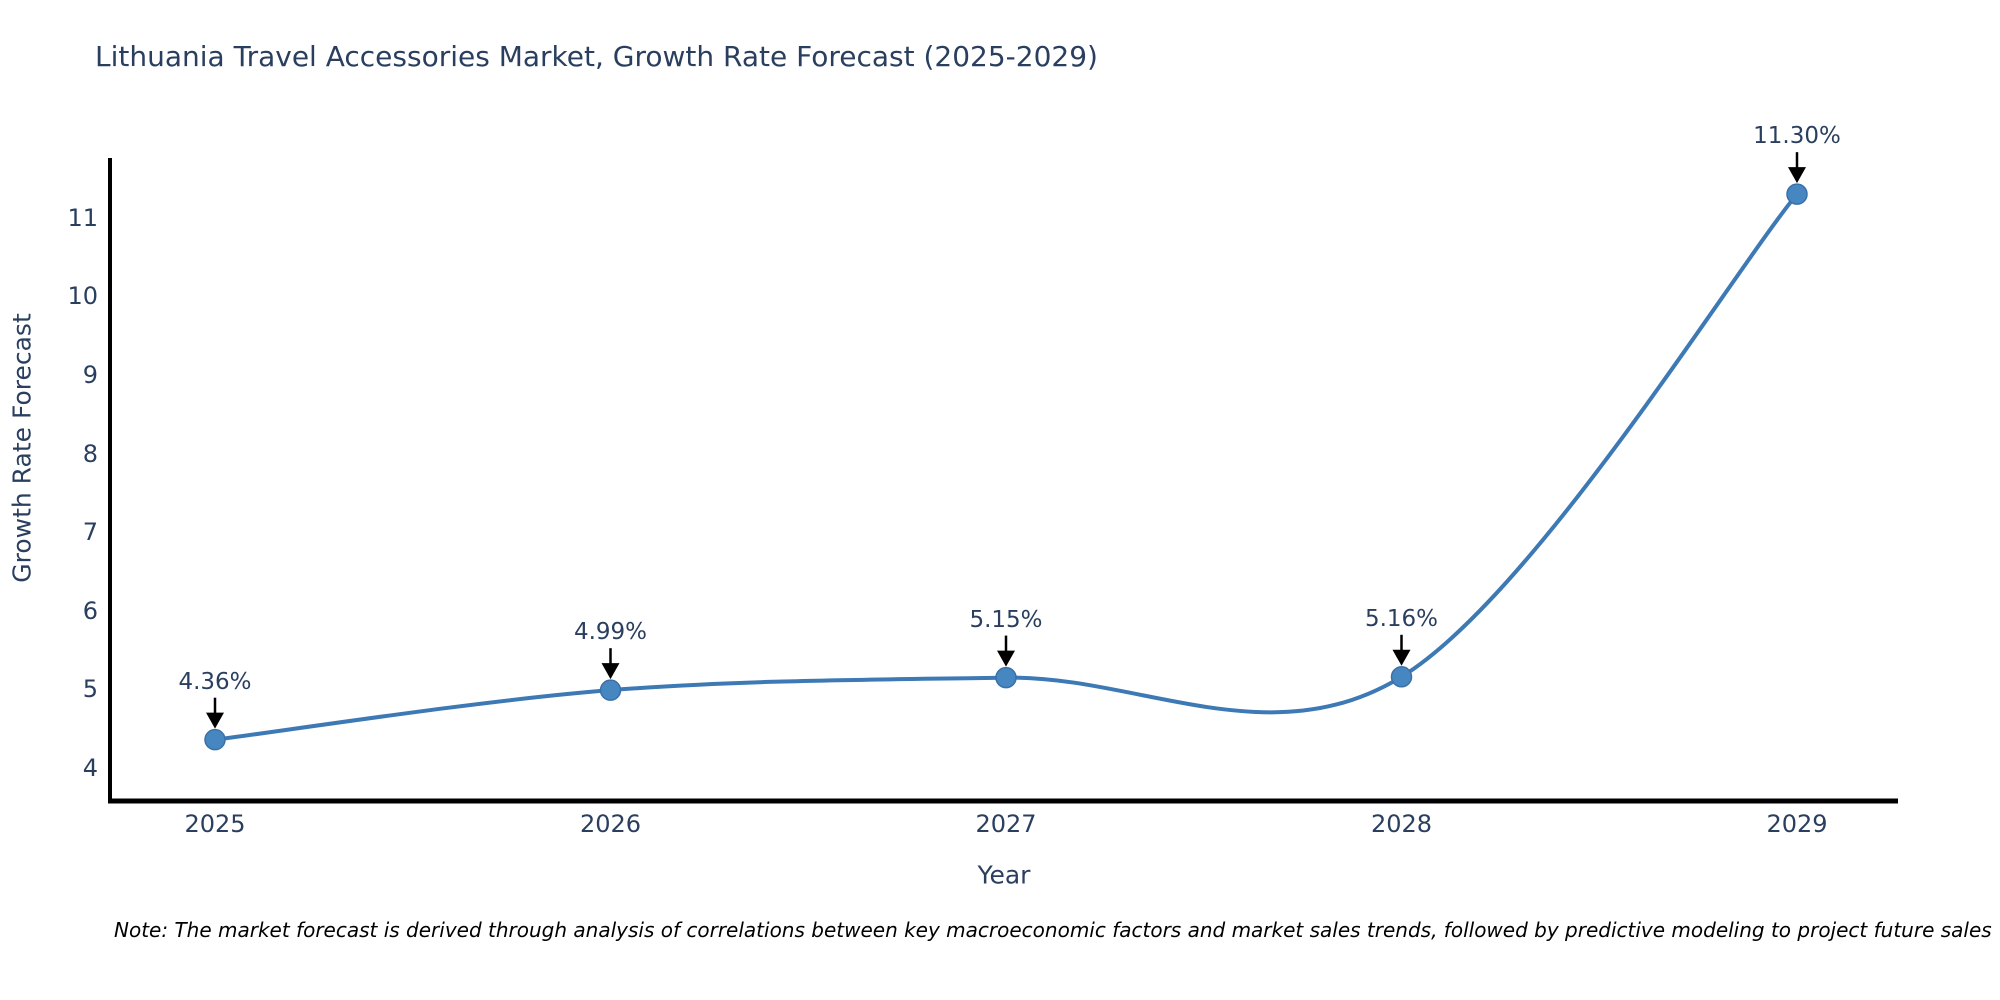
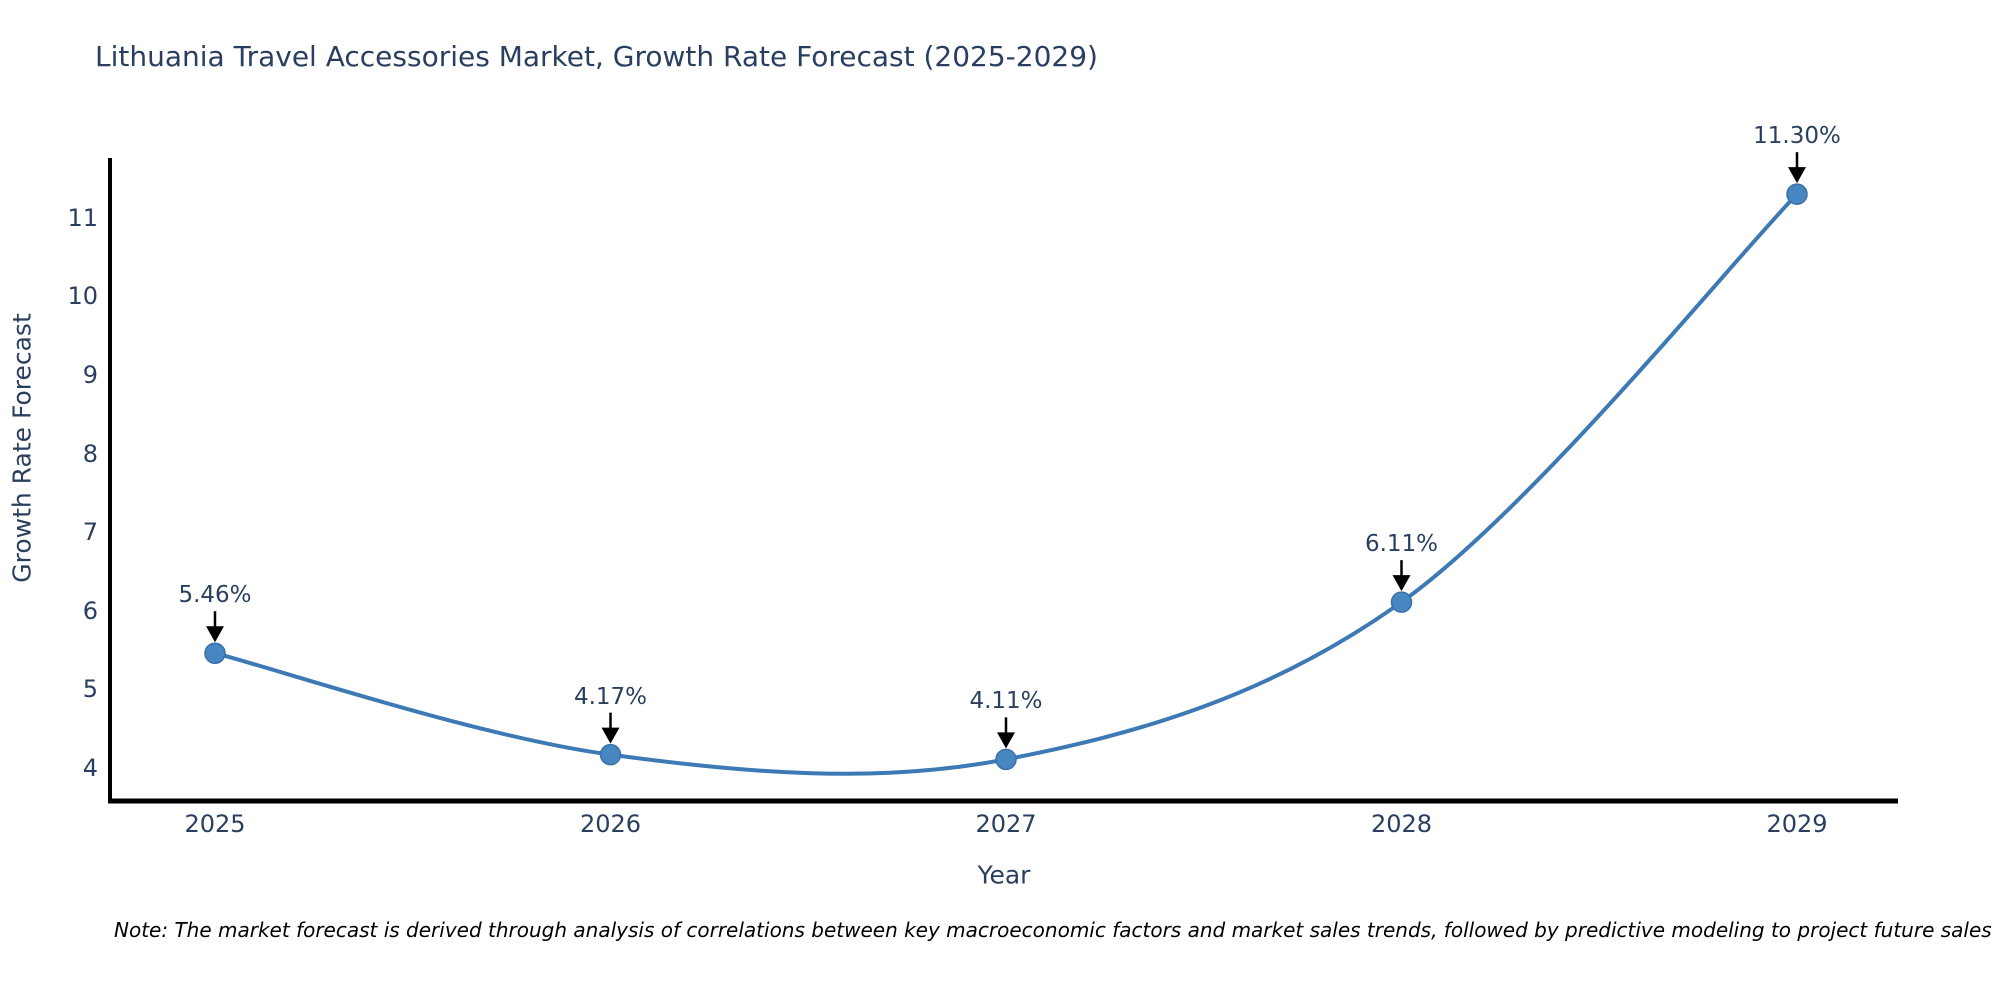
2025: 4.36% -> 5.46%
2026: 4.99% -> 4.17%
2027: 5.15% -> 4.11%
2028: 5.16% -> 6.11%
